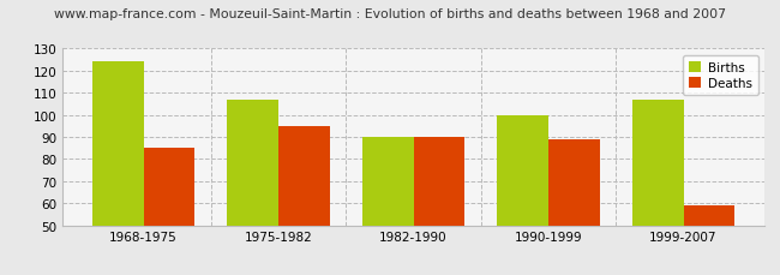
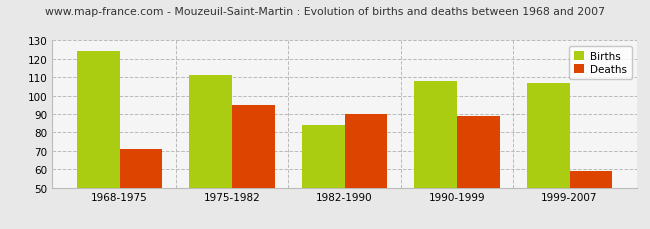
Deaths/1968-1975: 85 -> 71
Births/1975-1982: 107 -> 111
Births/1982-1990: 90 -> 84
Births/1990-1999: 100 -> 108
